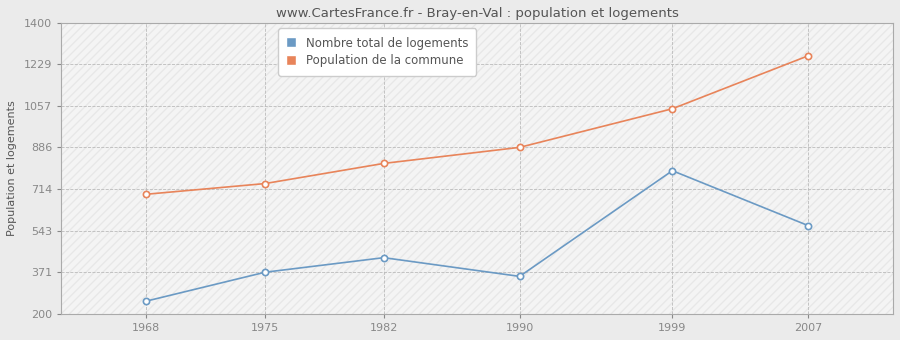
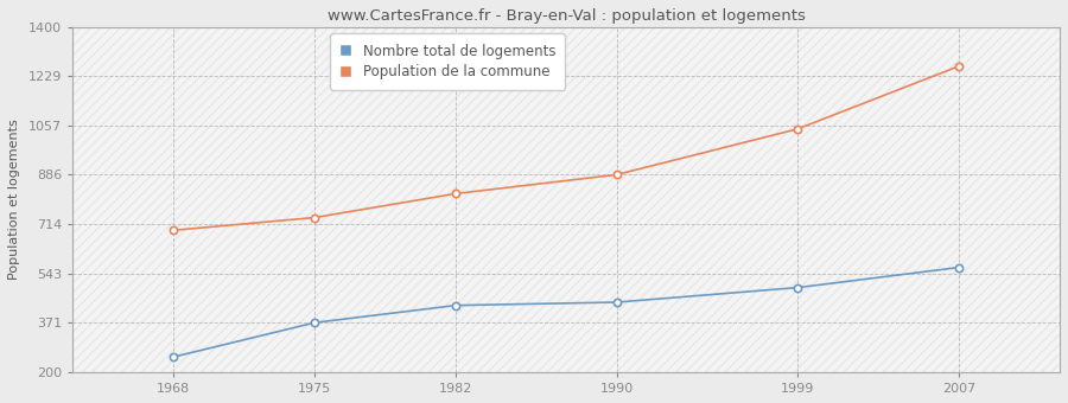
Nombre total de logements/1990: 355 -> 443
Nombre total de logements/1999: 790 -> 494
